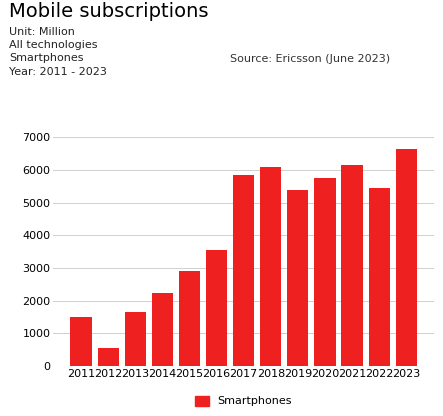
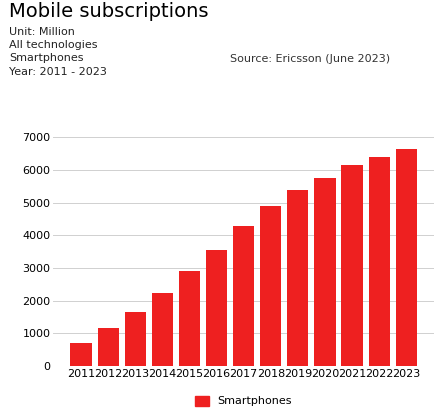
2011: 1500 -> 700
2012: 550 -> 1150
2017: 5850 -> 4300
2018: 6100 -> 4900
2022: 5450 -> 6400
